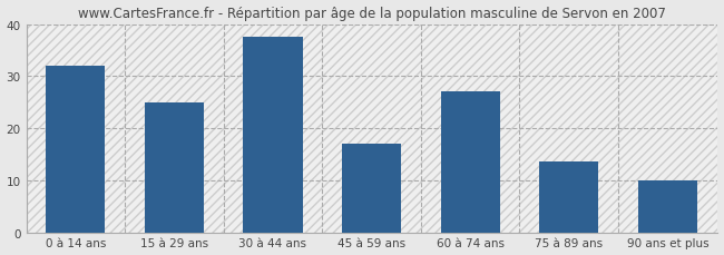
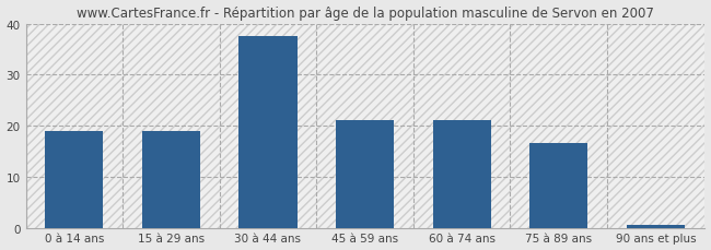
0 à 14 ans: 32.0 -> 19.0
15 à 29 ans: 25.0 -> 19.0
45 à 59 ans: 17.0 -> 21.0
60 à 74 ans: 27.0 -> 21.0
75 à 89 ans: 13.5 -> 16.5
90 ans et plus: 10.0 -> 0.5
